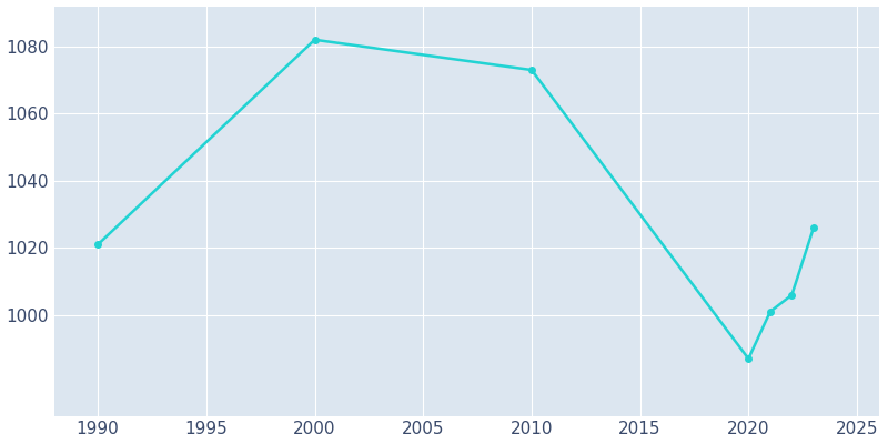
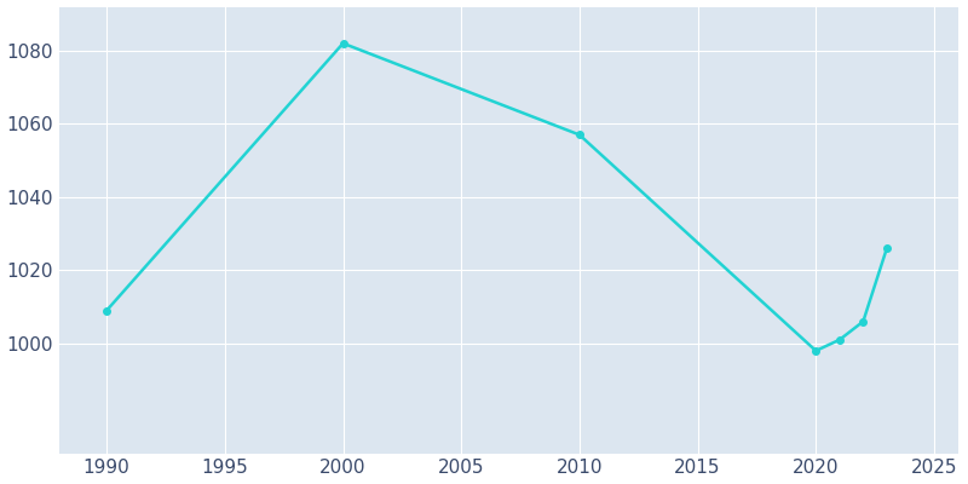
1990: 1021 -> 1009
2010: 1073 -> 1057
2020: 987 -> 998
